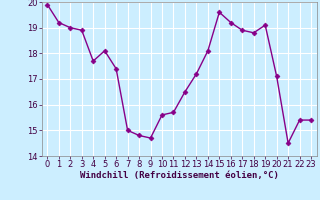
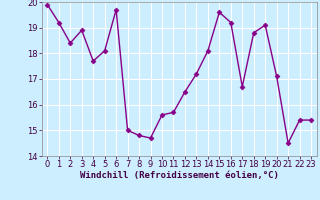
2: 19.0 -> 18.4
6: 17.4 -> 19.7
17: 18.9 -> 16.7
